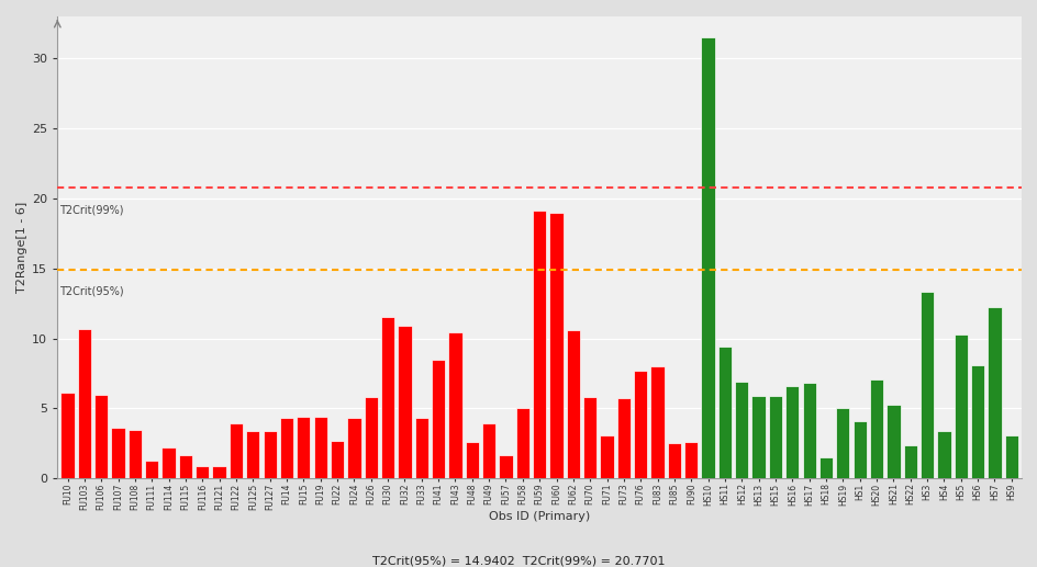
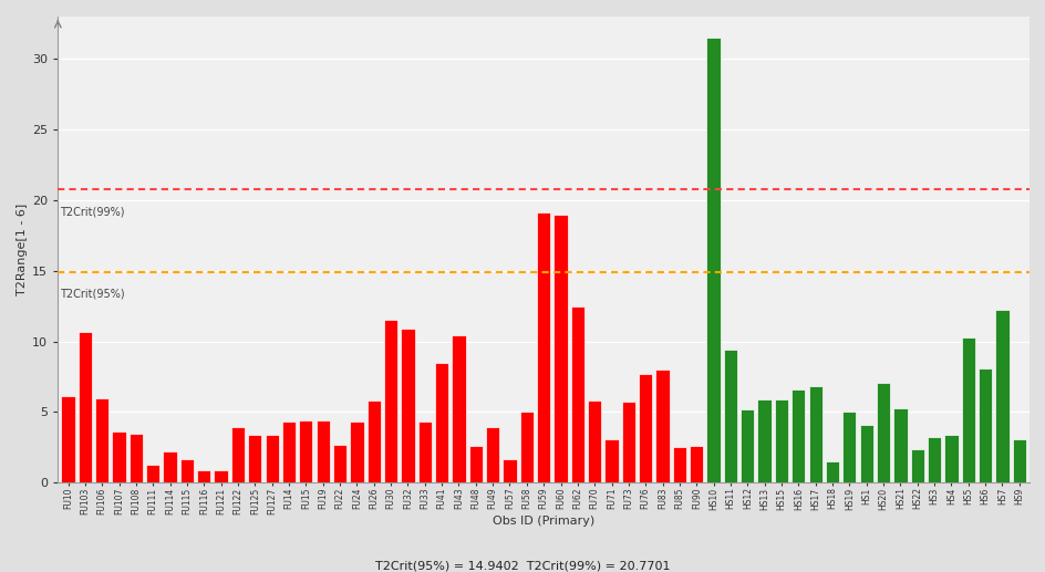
FU62: 10.6 -> 12.5
HS12: 6.9 -> 5.2
HS3: 13.3 -> 3.2
